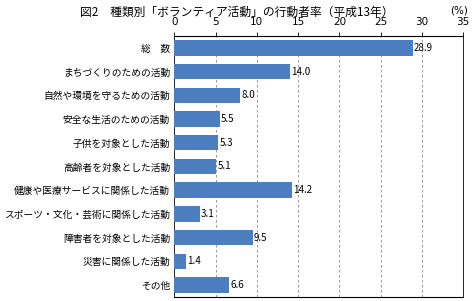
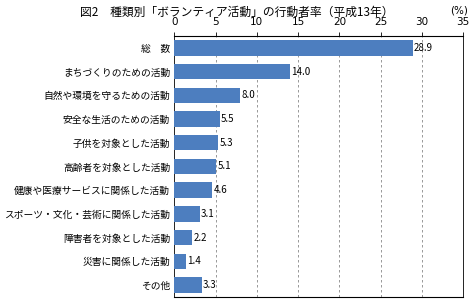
健康や医療サービスに関係した活動: 14.2 -> 4.6
障害者を対象とした活動: 9.5 -> 2.2
その他: 6.6 -> 3.3
